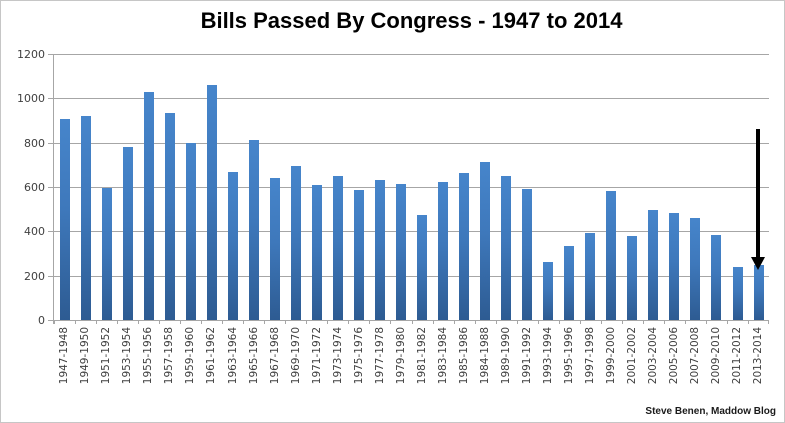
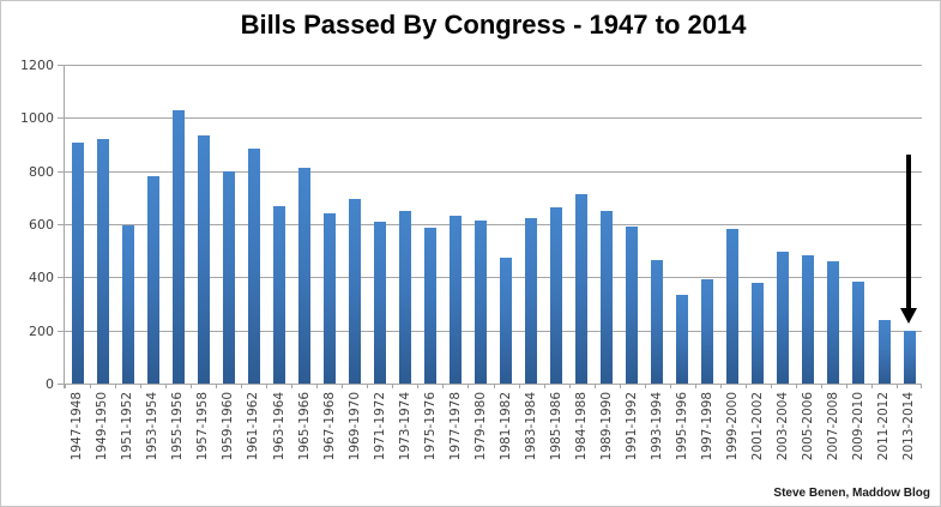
1961-1962: 1060 -> 880
1993-1994: 260 -> 460
2013-2014: 250 -> 200
